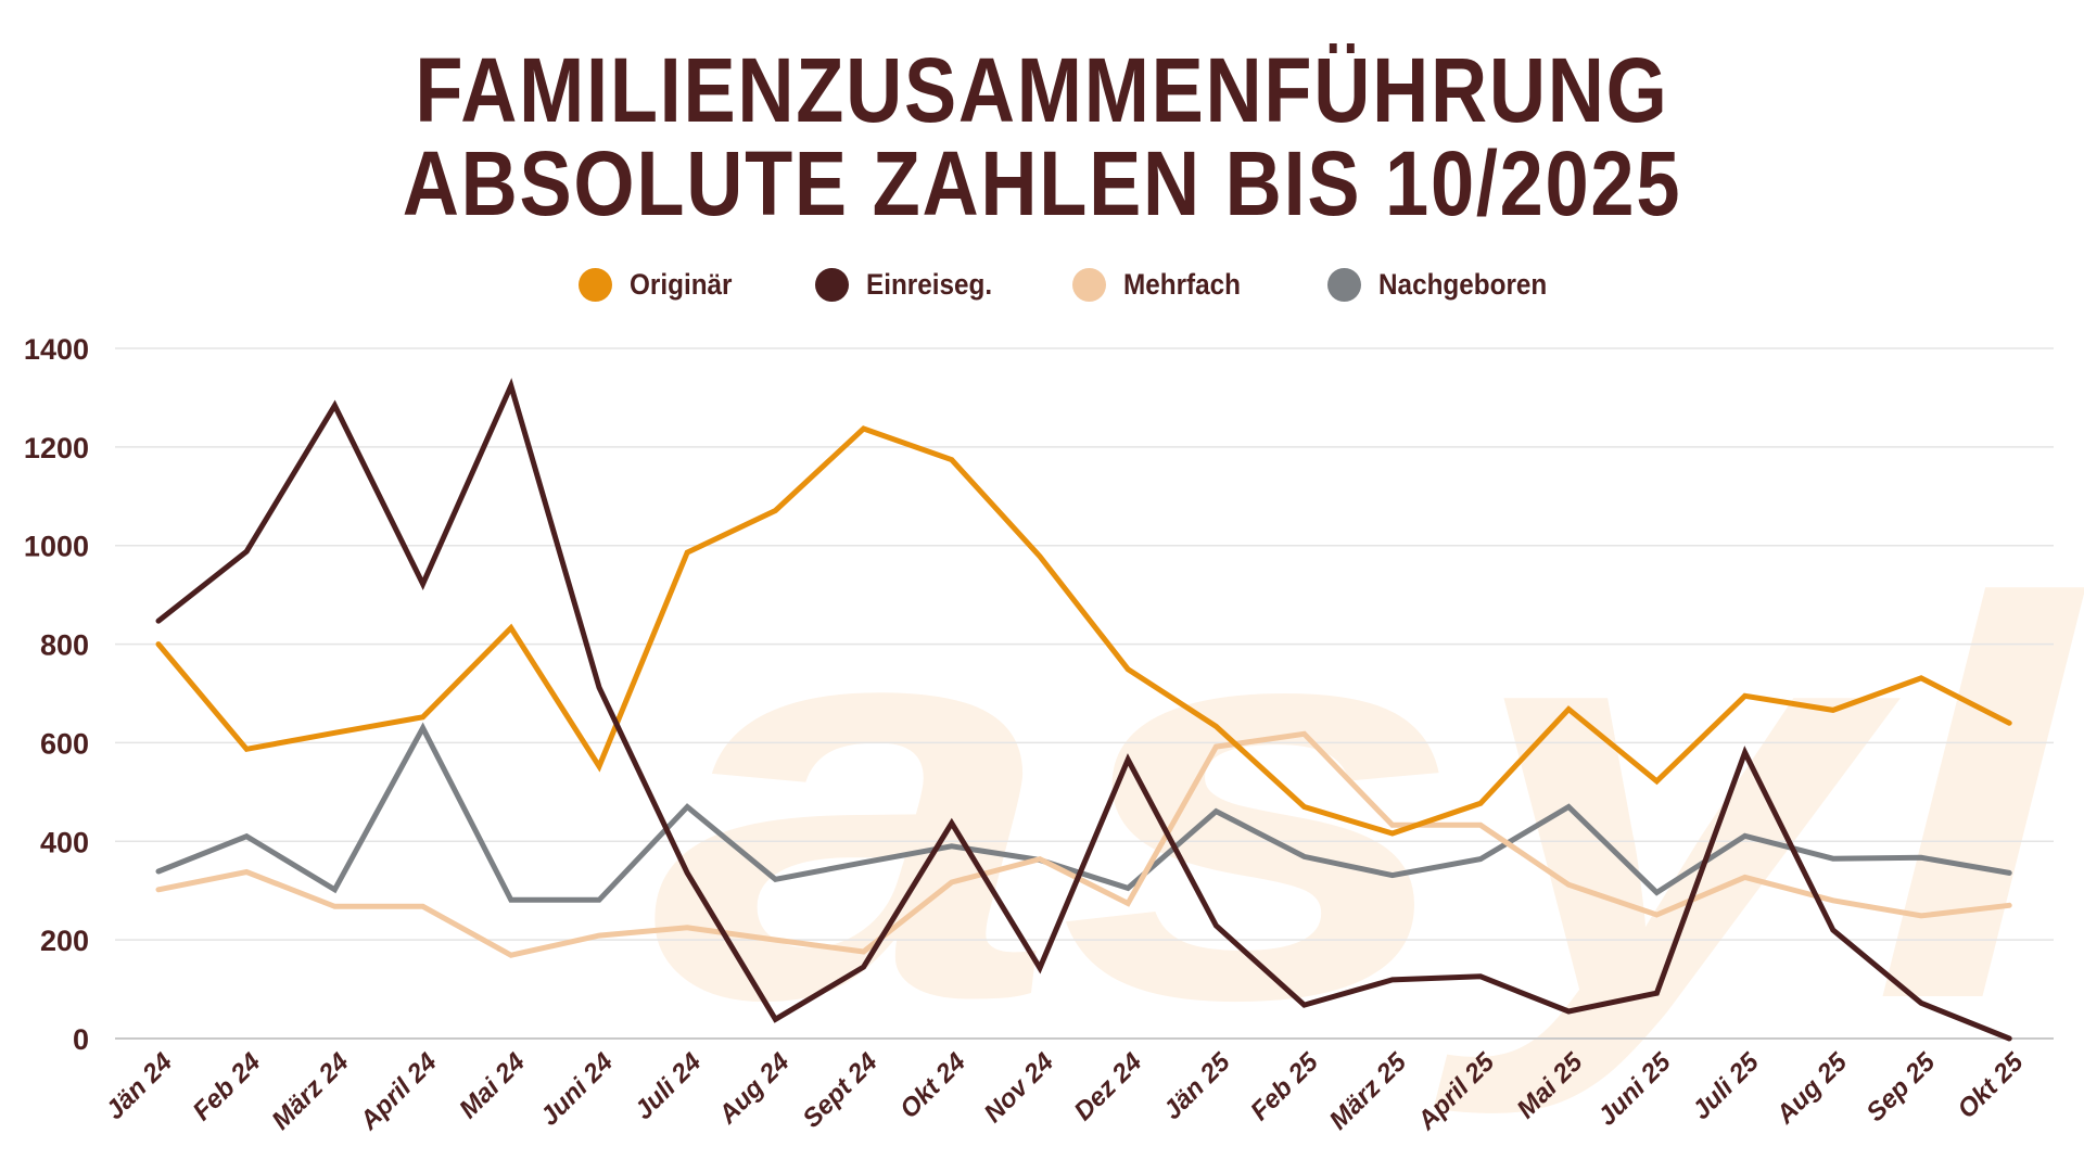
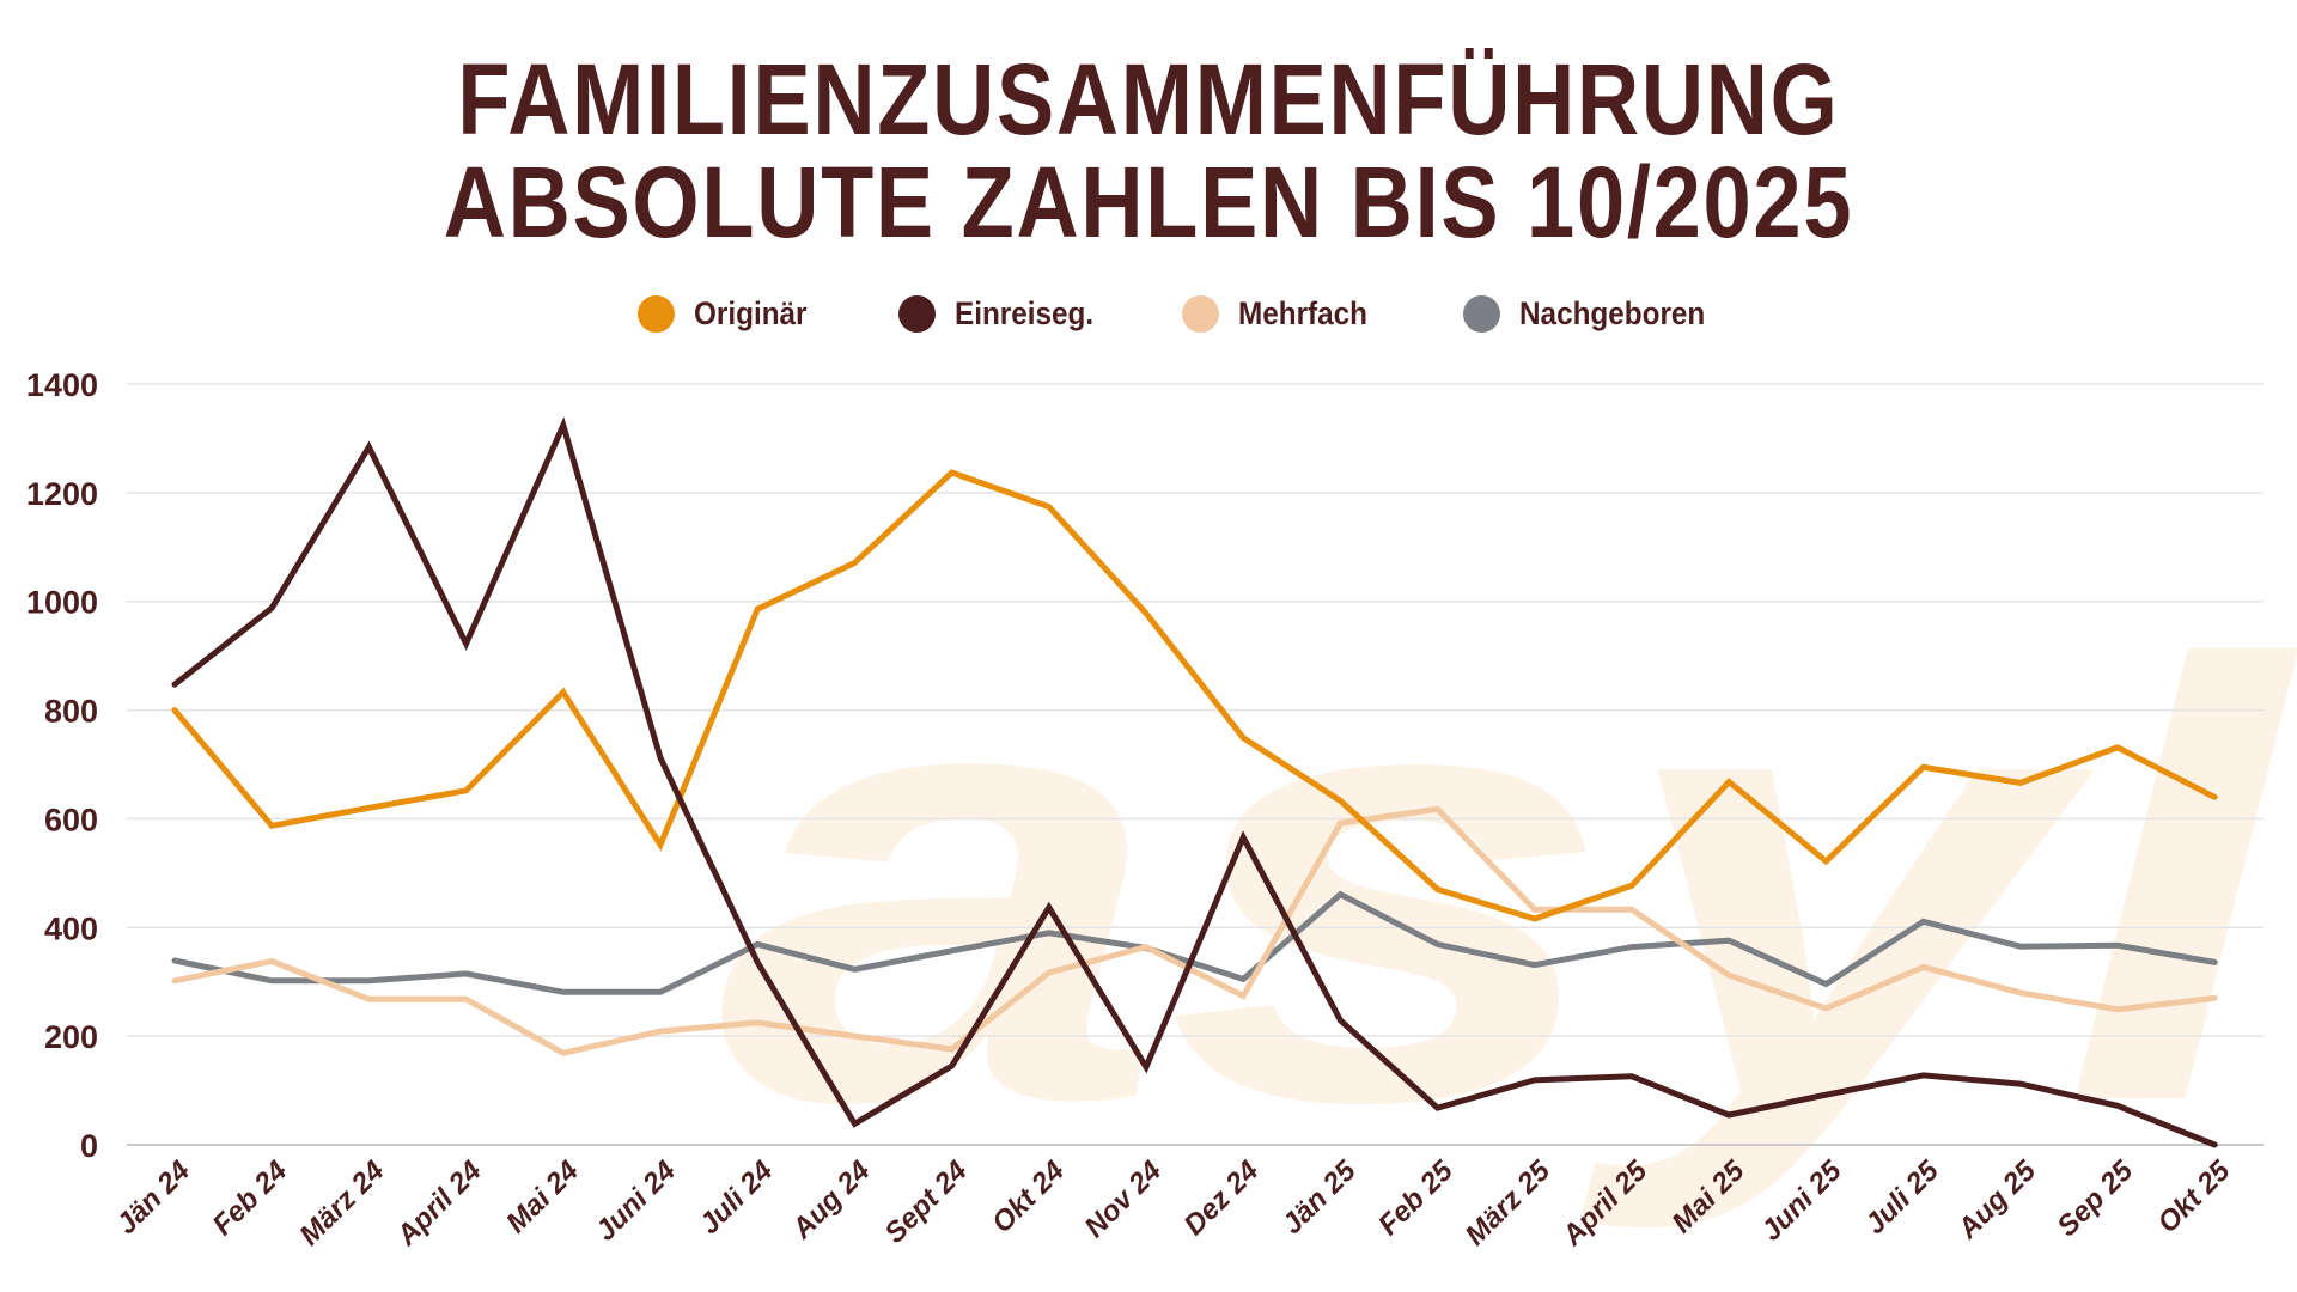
Nachgeboren/Feb 24: 410 -> 300
Nachgeboren/April 24: 630 -> 320
Nachgeboren/Juli 24: 470 -> 370
Nachgeboren/Mai 25: 470 -> 380
Einreiseg./Juli 25: 580 -> 130
Einreiseg./Aug 25: 220 -> 110
